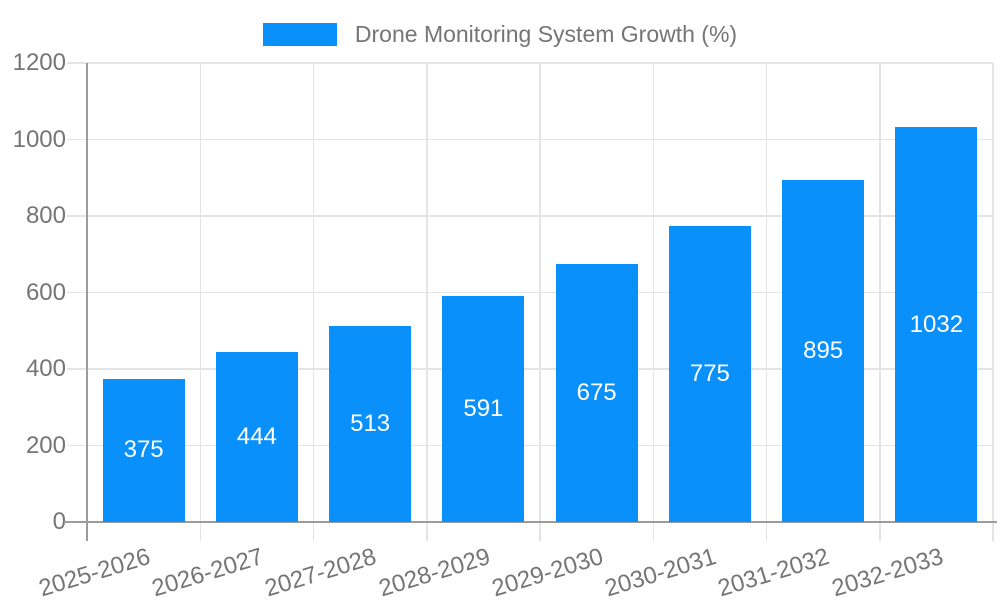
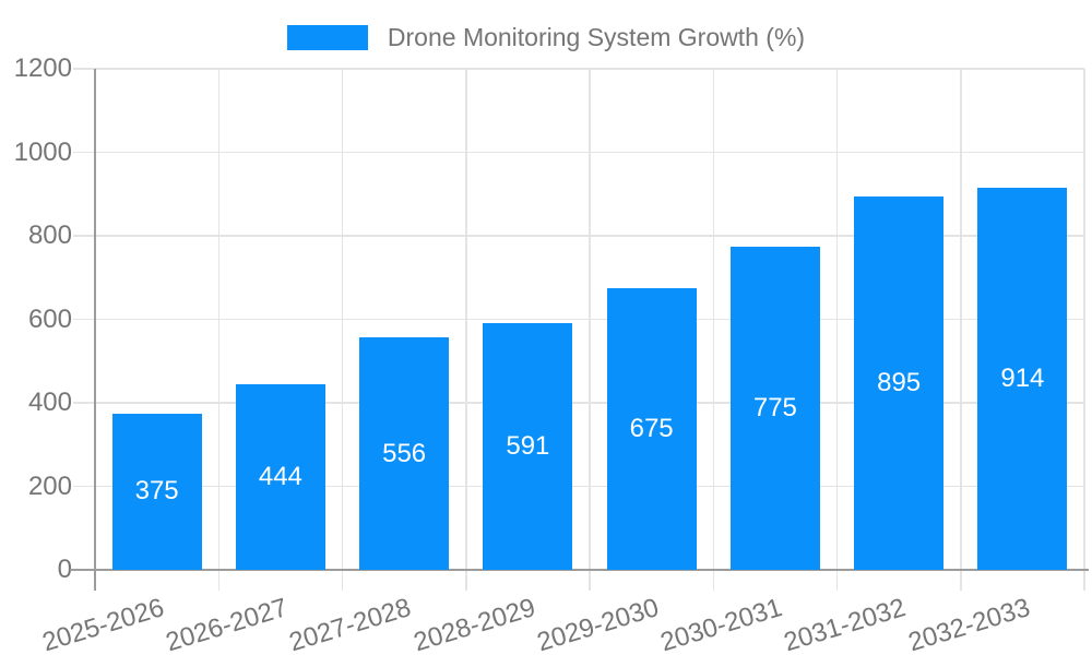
2027-2028: 513 -> 556
2032-2033: 1032 -> 914
